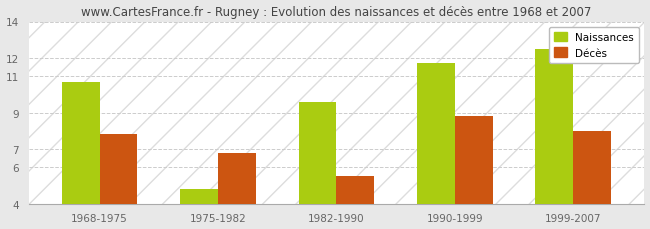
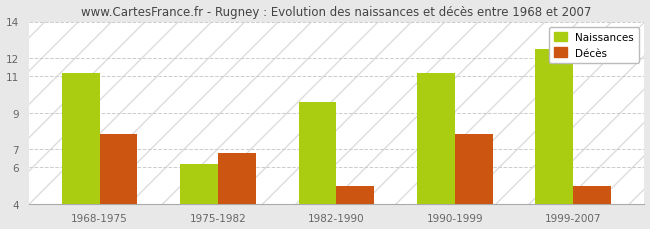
Naissances/1968-1975: 10.7 -> 11.2
Naissances/1975-1982: 4.8 -> 6.2
Décès/1982-1990: 5.5 -> 5.0
Naissances/1990-1999: 11.7 -> 11.2
Décès/1990-1999: 8.8 -> 7.8
Décès/1999-2007: 8.0 -> 5.0
